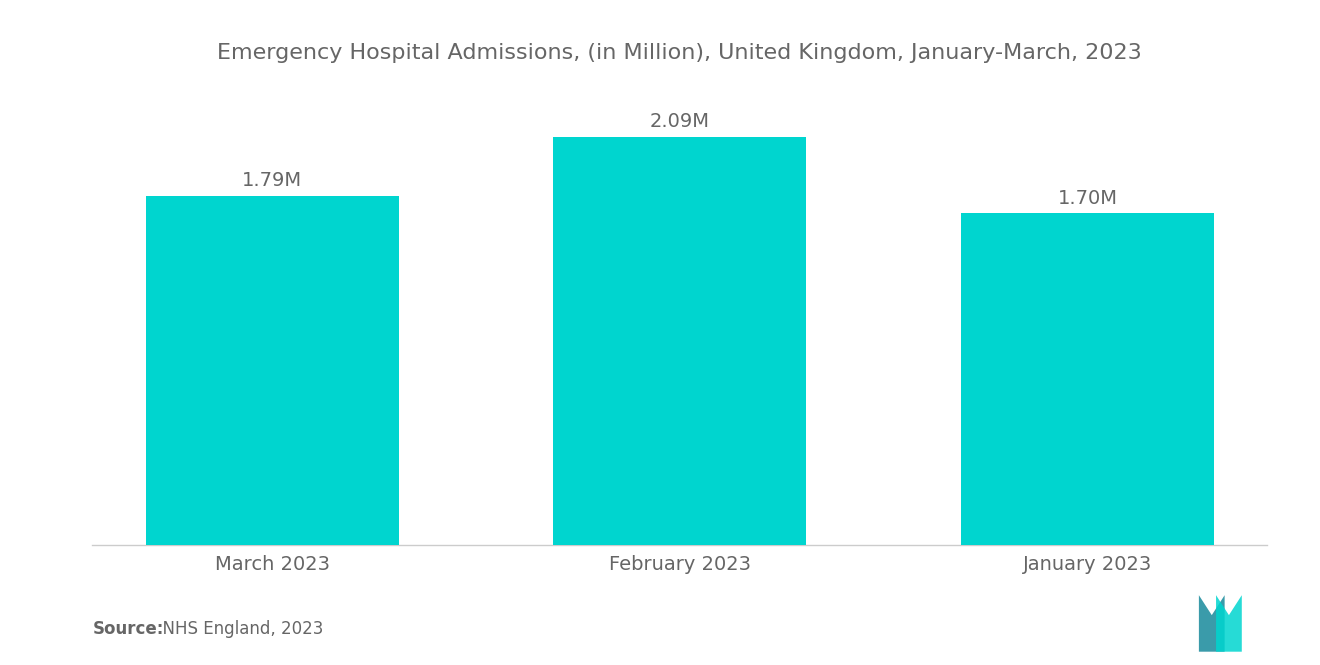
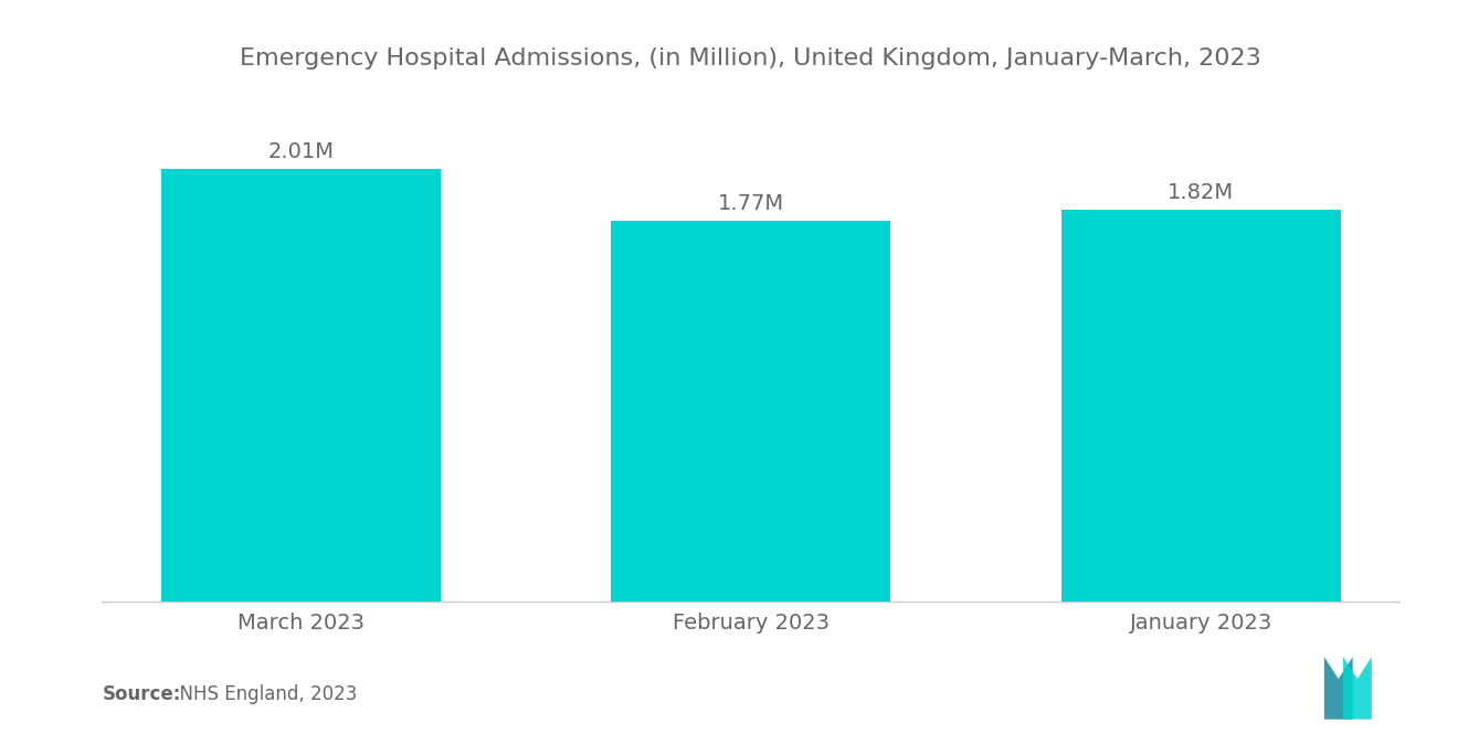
March 2023: 1.79M -> 2.01M
February 2023: 2.09M -> 1.77M
January 2023: 1.70M -> 1.82M
